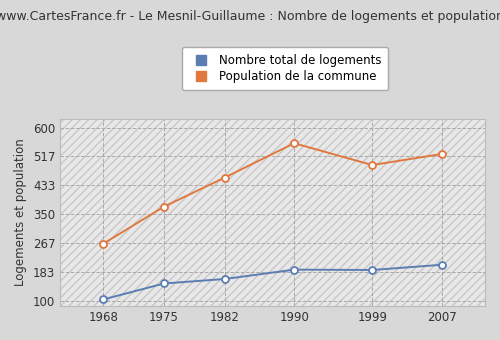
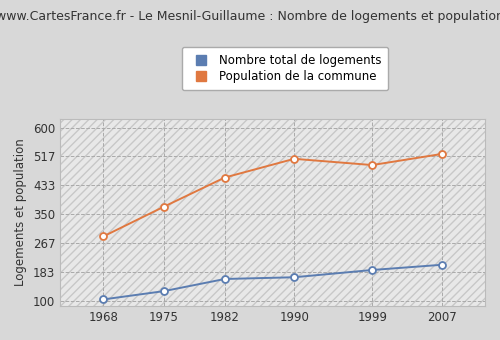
Population de la commune/1968: 265 -> 286
Nombre total de logements/1975: 150 -> 128
Nombre total de logements/1990: 190 -> 168
Population de la commune/1990: 555 -> 510
